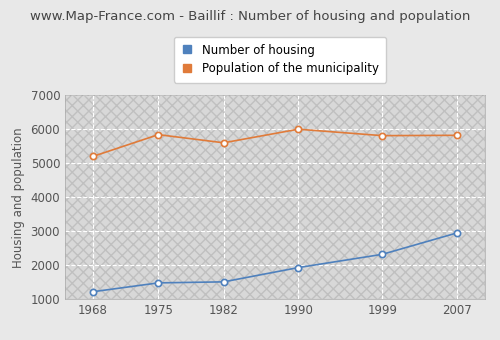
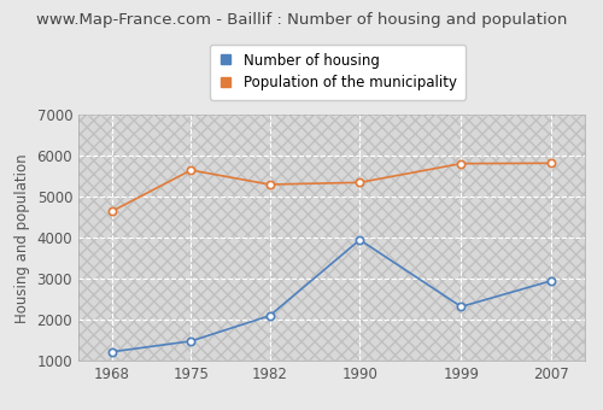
Population of the municipality/1968: 5200 -> 4650
Population of the municipality/1975: 5840 -> 5650
Number of housing/1982: 1510 -> 2100
Population of the municipality/1982: 5600 -> 5300
Number of housing/1990: 1930 -> 3950
Population of the municipality/1990: 6000 -> 5350
